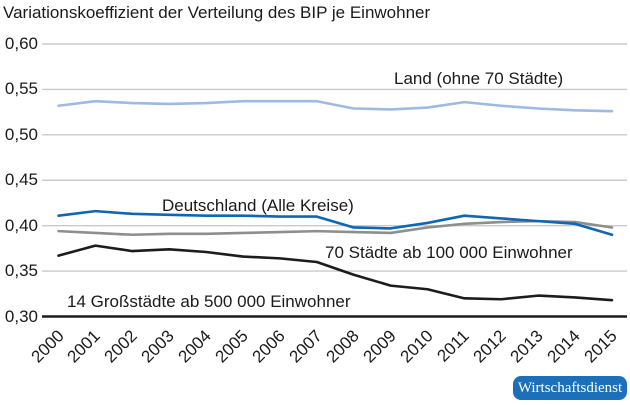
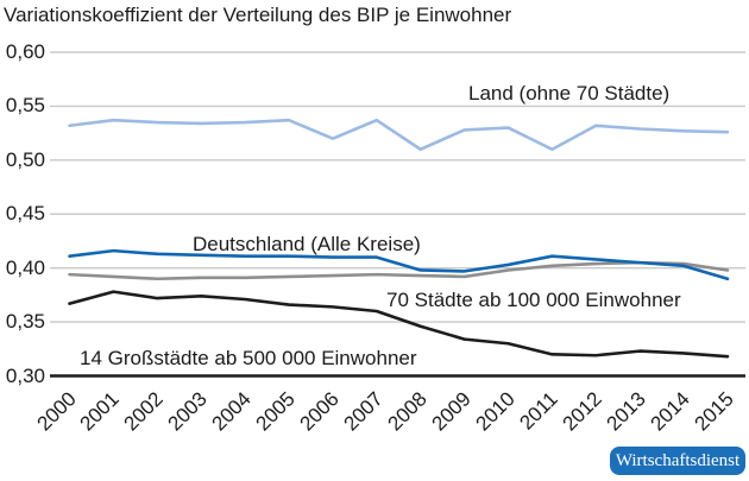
Land (ohne 70 Städte)/2006: 0,54 -> 0,52
Land (ohne 70 Städte)/2008: 0,53 -> 0,51
Land (ohne 70 Städte)/2011: 0,54 -> 0,51
